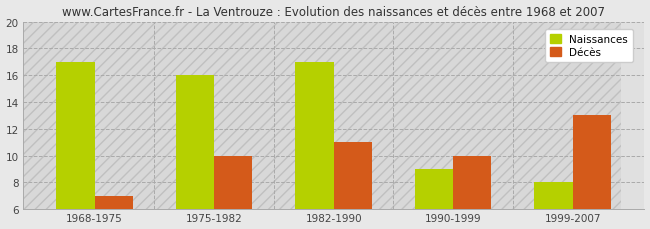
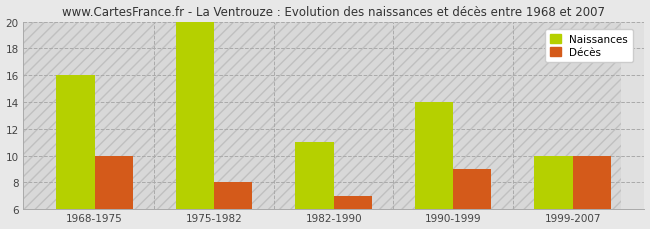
Naissances/1968-1975: 17 -> 16
Décès/1968-1975: 7 -> 10
Naissances/1975-1982: 16 -> 20
Décès/1975-1982: 10 -> 8
Naissances/1982-1990: 17 -> 11
Décès/1982-1990: 11 -> 7
Naissances/1990-1999: 9 -> 14
Décès/1990-1999: 10 -> 9
Naissances/1999-2007: 8 -> 10
Décès/1999-2007: 13 -> 10
